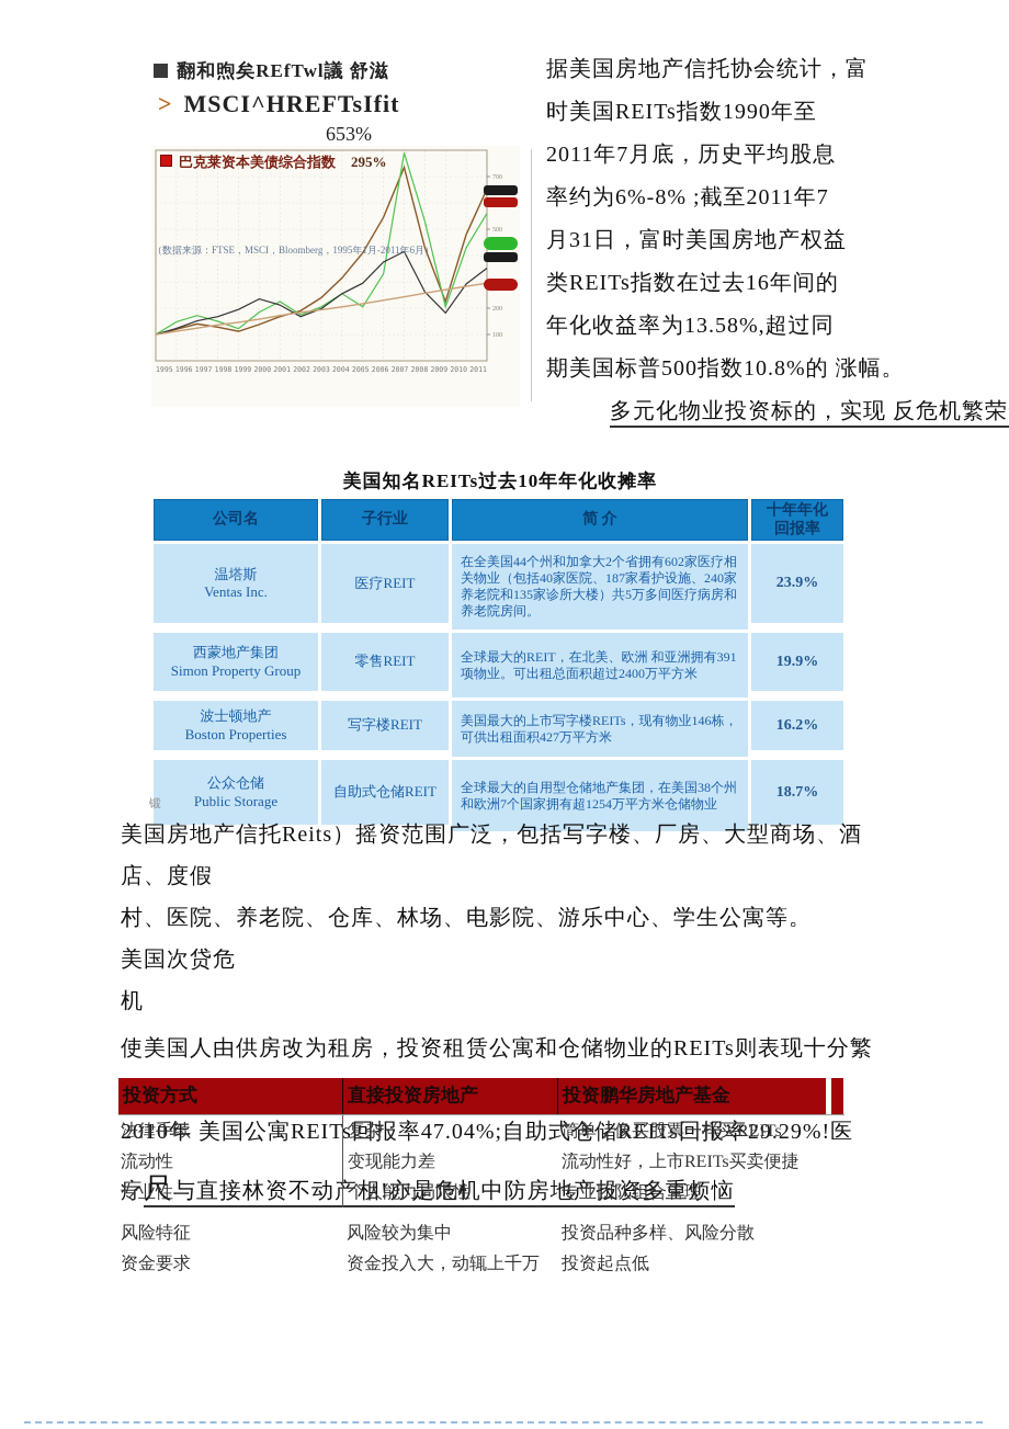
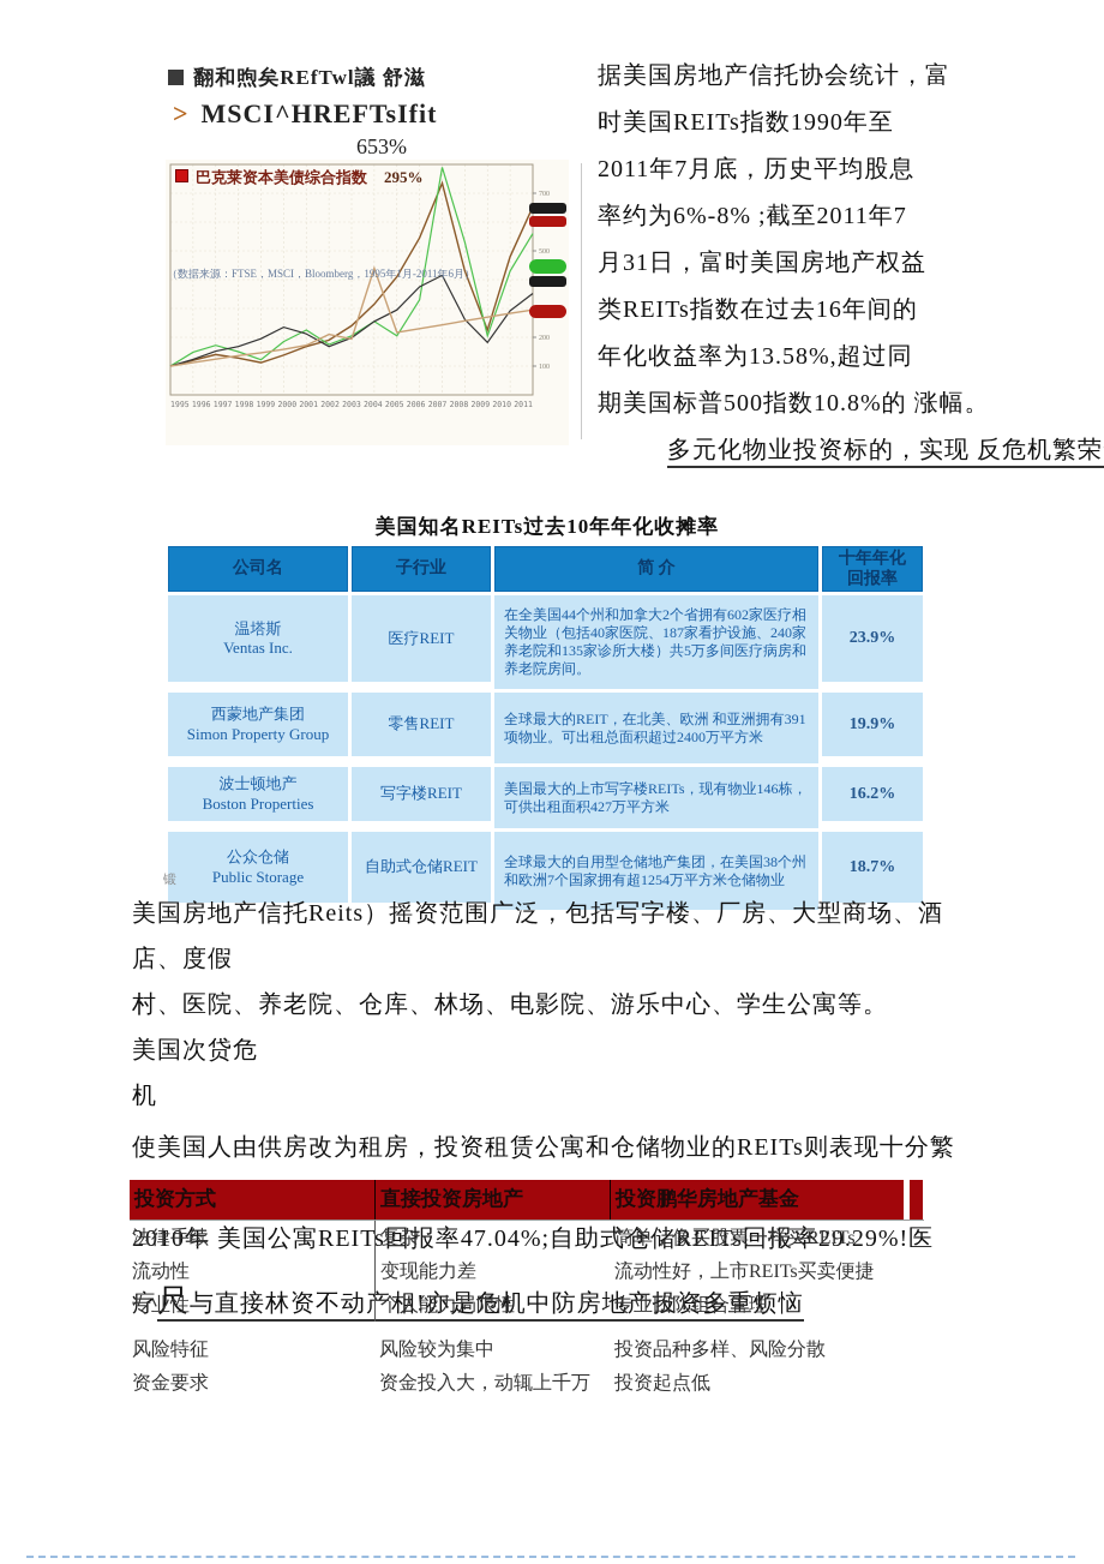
巴克莱资本美债综合指数/2002: 180 -> 210
巴克莱资本美债综合指数/2004: 200 -> 440
